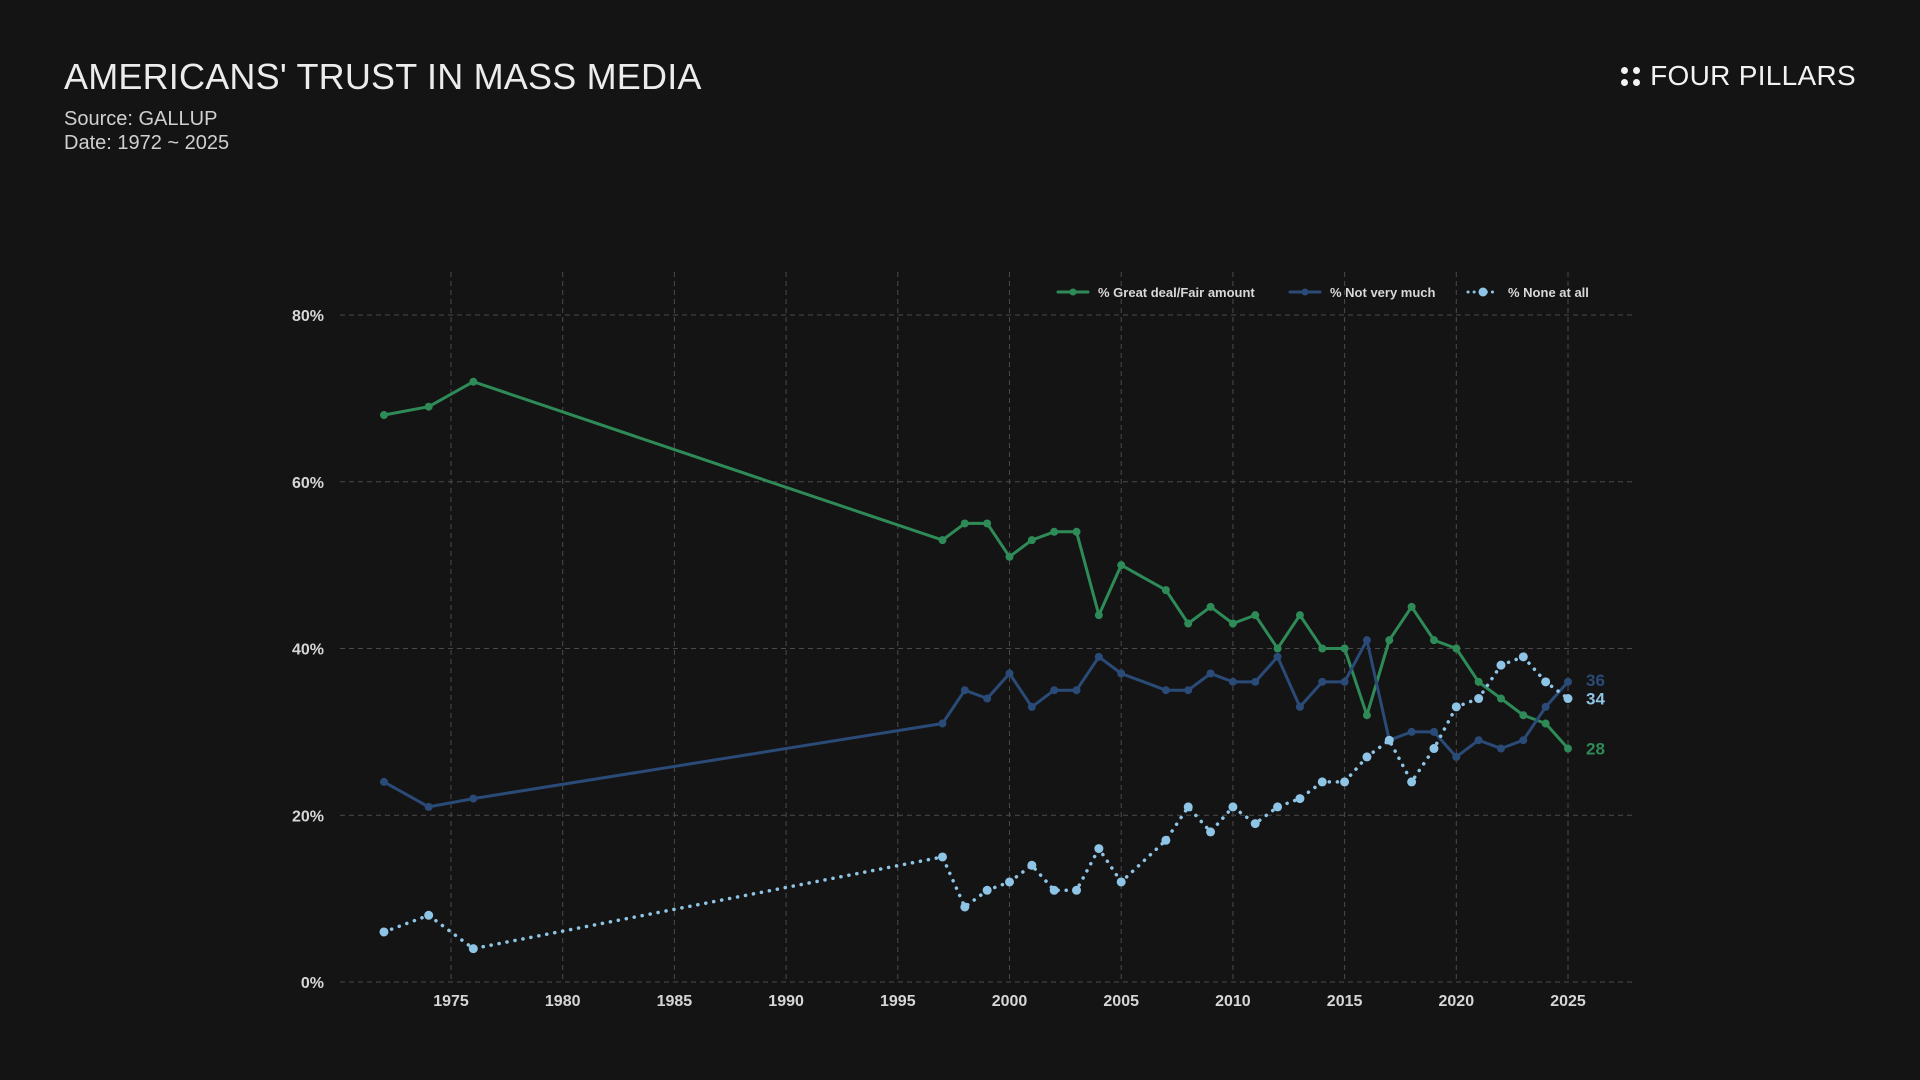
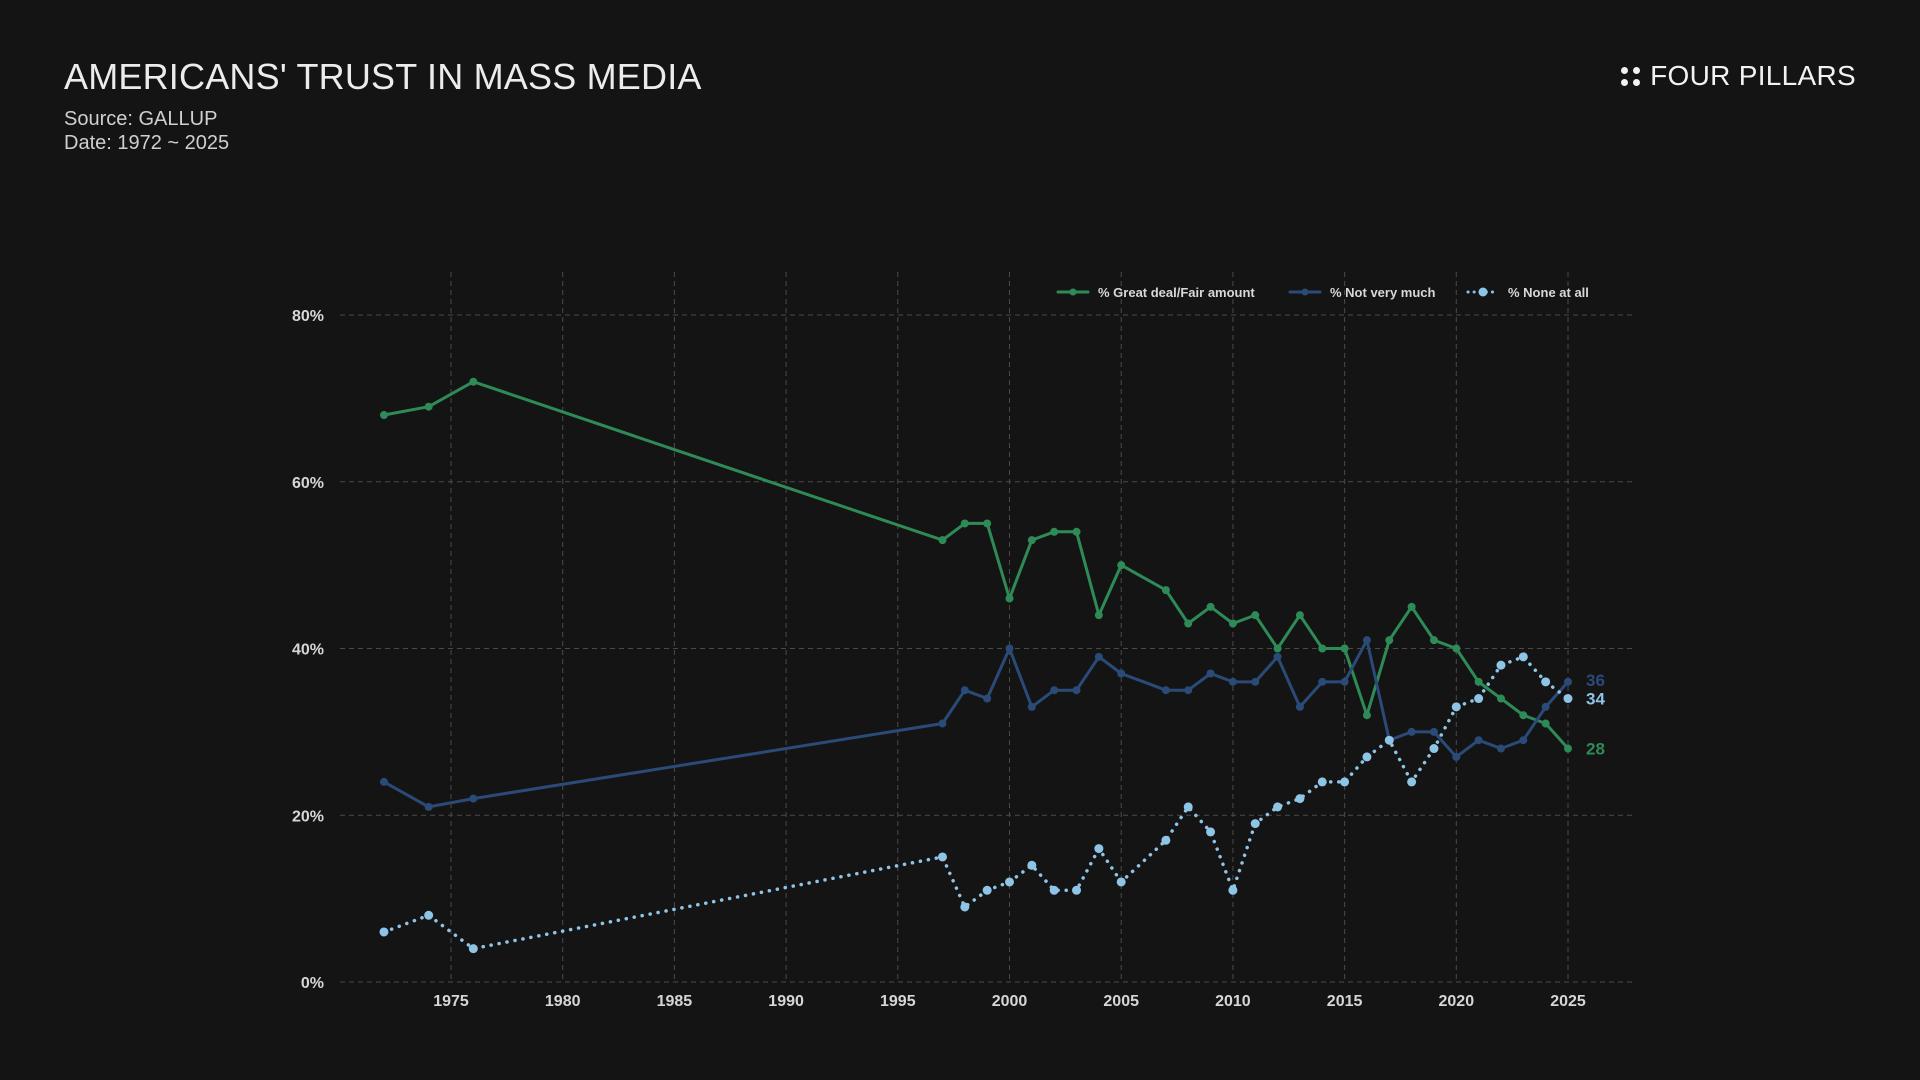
% Great deal/Fair amount/2000: 51% -> 46%
% Not very much/2000: 37% -> 40%
% None at all/2010: 21% -> 11%
